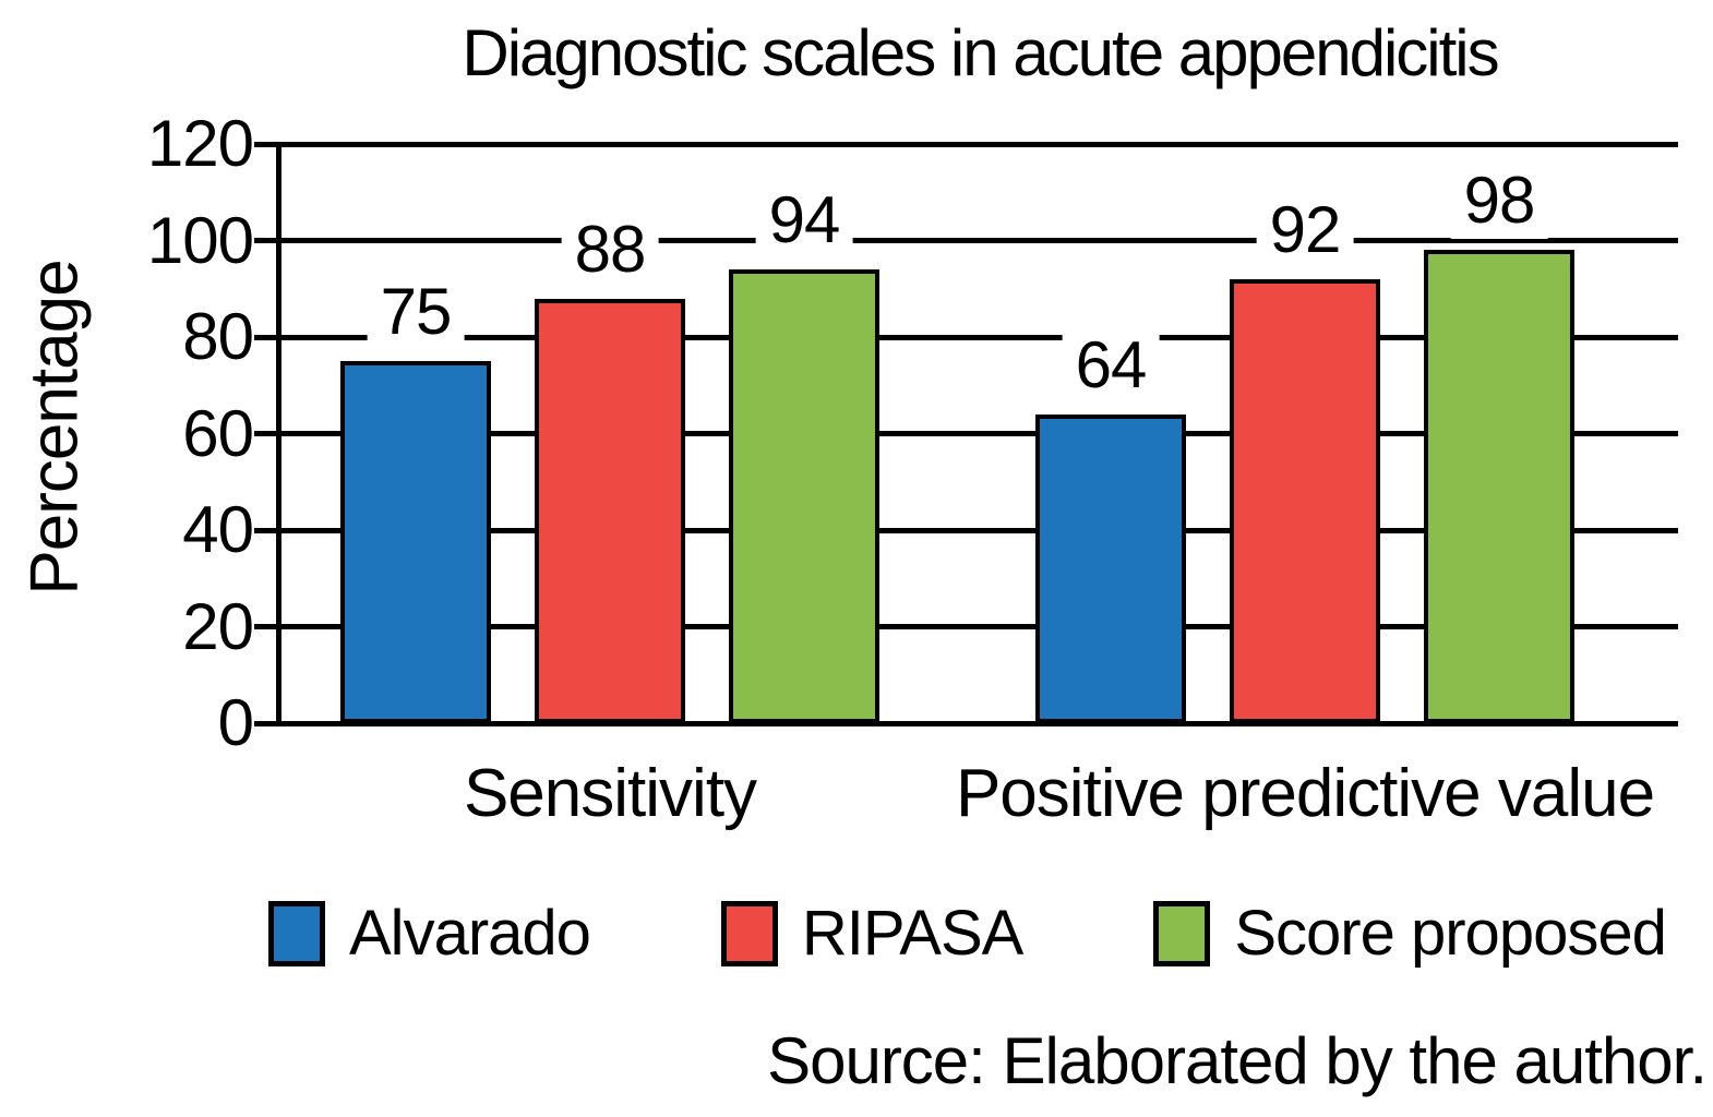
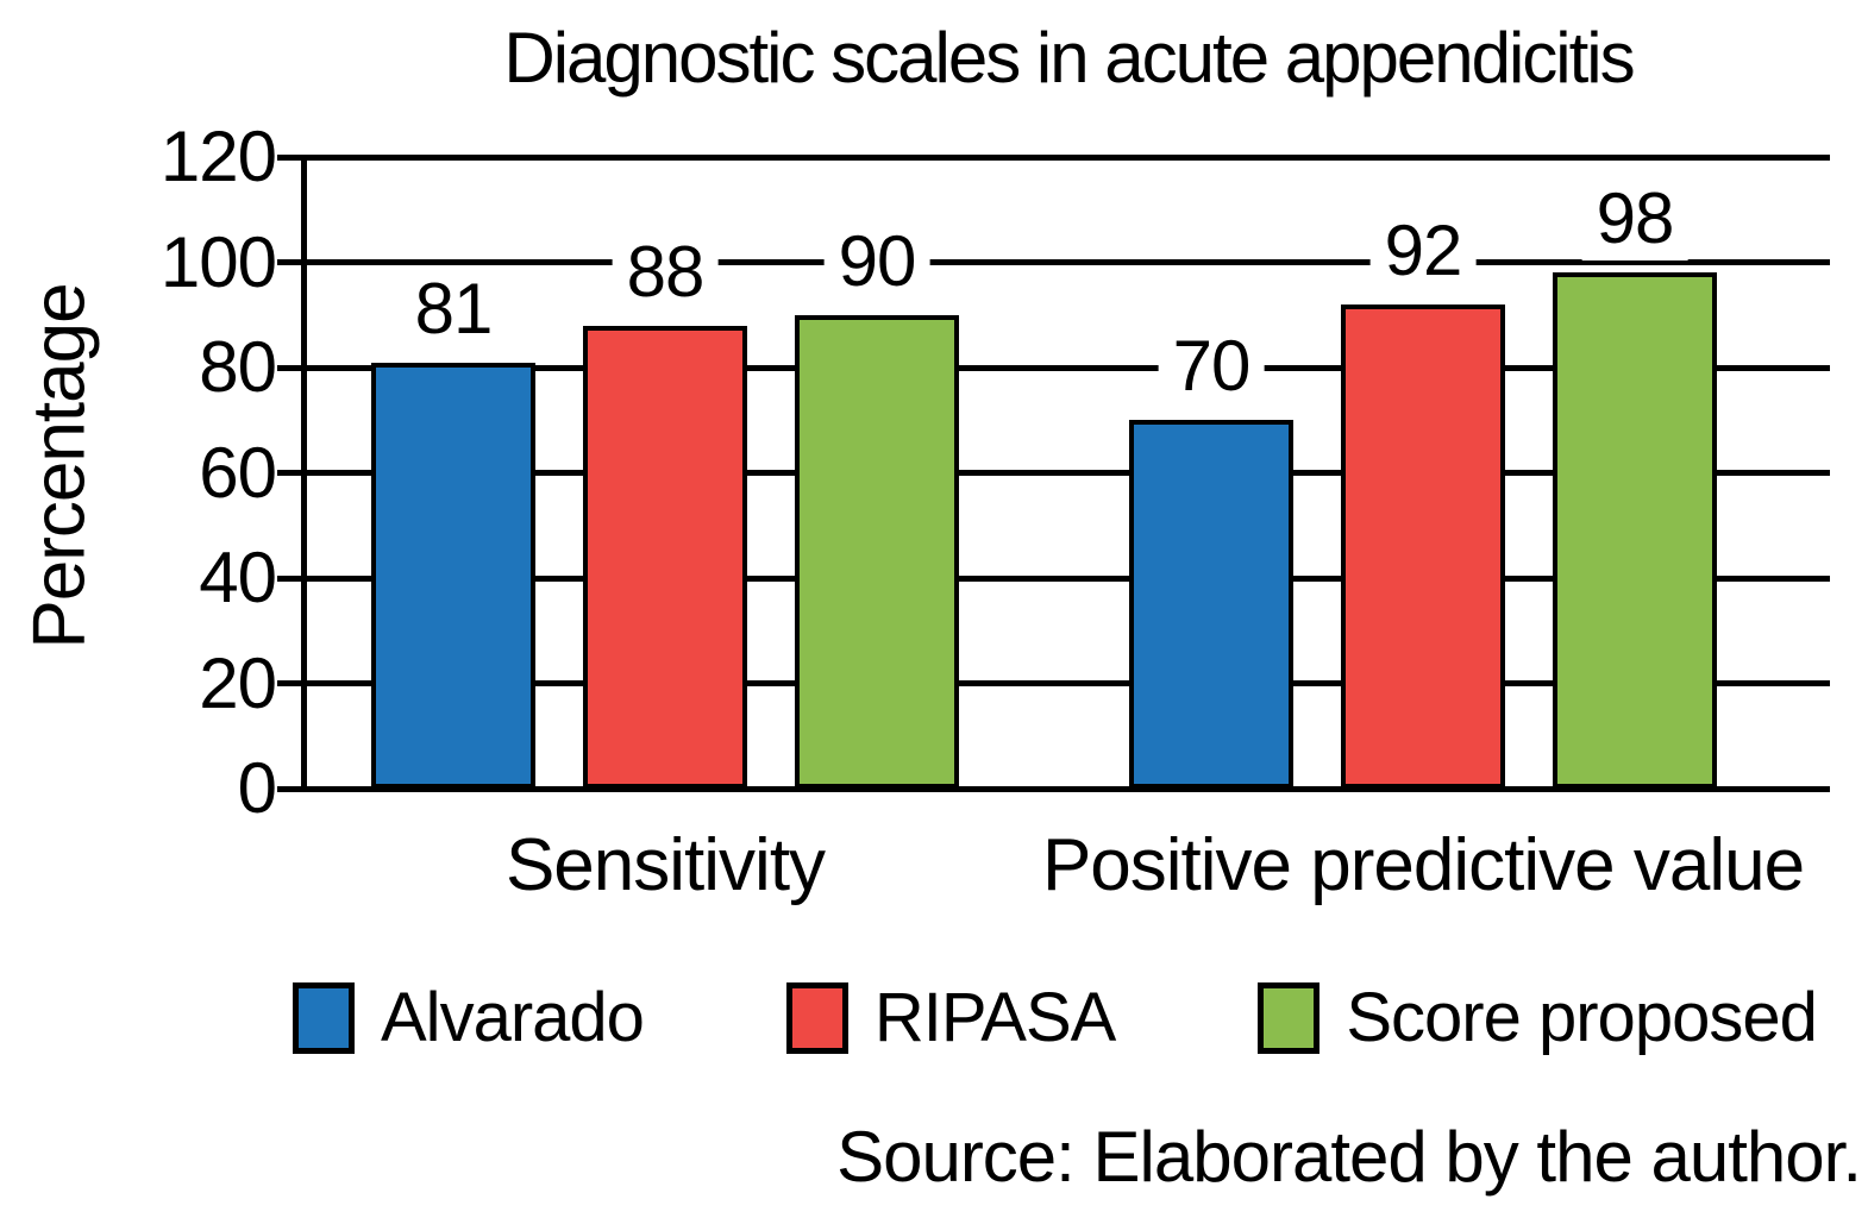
Alvarado/Sensitivity: 75 -> 81
Score proposed/Sensitivity: 94 -> 90
Alvarado/Positive predictive value: 64 -> 70
